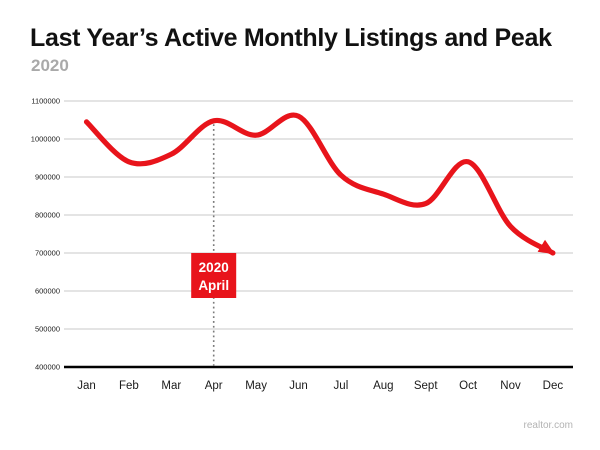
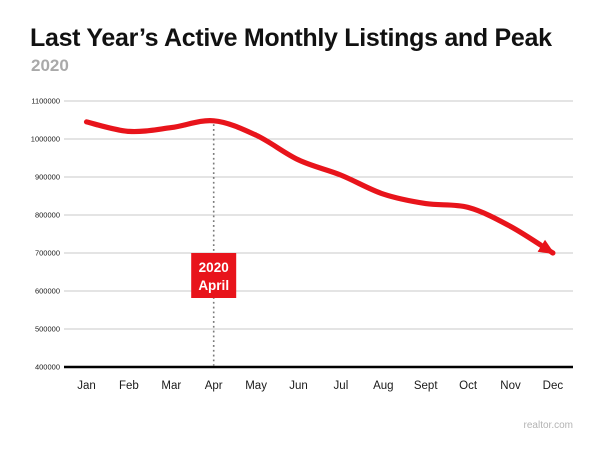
Feb: 940000 -> 1020000
Mar: 960000 -> 1030000
Jun: 1060000 -> 940000
Oct: 940000 -> 820000
